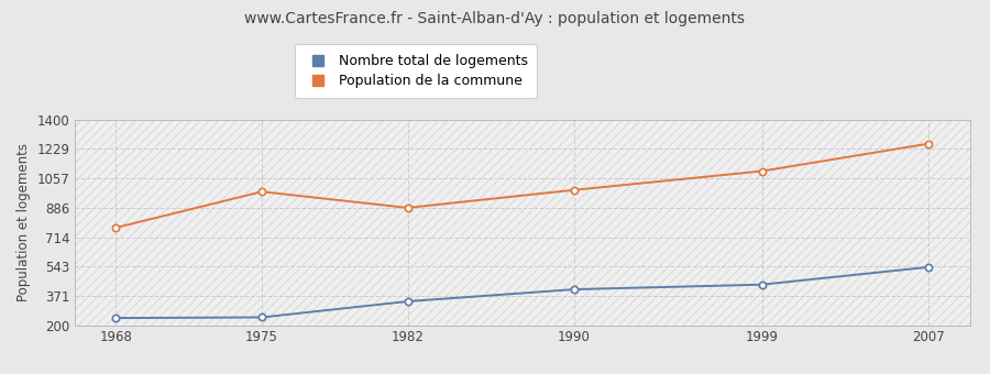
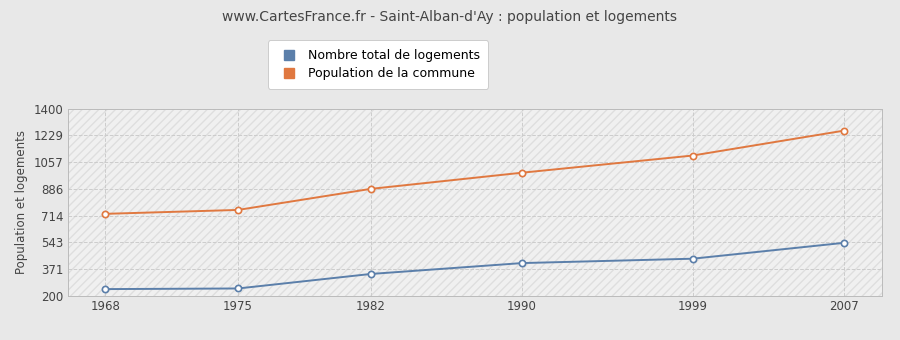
Population de la commune/1968: 770 -> 730
Population de la commune/1975: 980 -> 750
